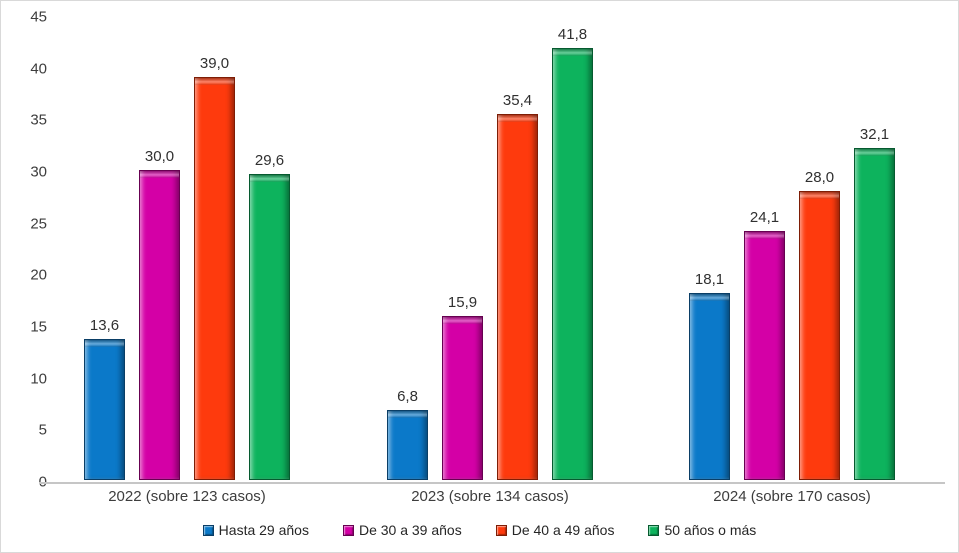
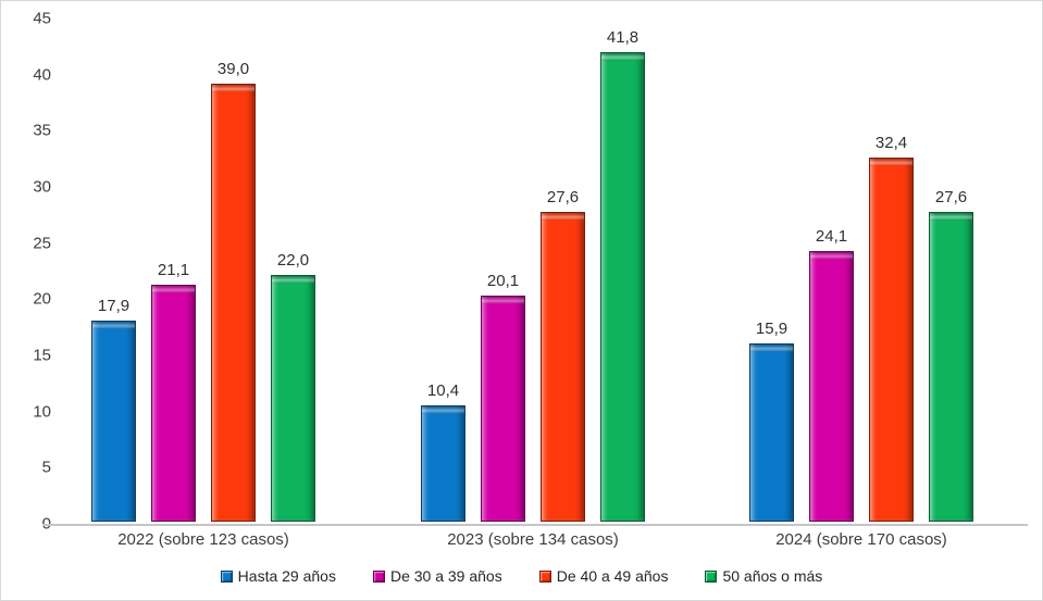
Hasta 29 años/2022 (sobre 123 casos): 13,6 -> 17,9
De 30 a 39 años/2022 (sobre 123 casos): 30,0 -> 21,1
50 años o más/2022 (sobre 123 casos): 29,6 -> 22,0
Hasta 29 años/2023 (sobre 134 casos): 6,8 -> 10,4
De 30 a 39 años/2023 (sobre 134 casos): 15,9 -> 20,1
De 40 a 49 años/2023 (sobre 134 casos): 35,4 -> 27,6
Hasta 29 años/2024 (sobre 170 casos): 18,1 -> 15,9
De 40 a 49 años/2024 (sobre 170 casos): 28,0 -> 32,4
50 años o más/2024 (sobre 170 casos): 32,1 -> 27,6
